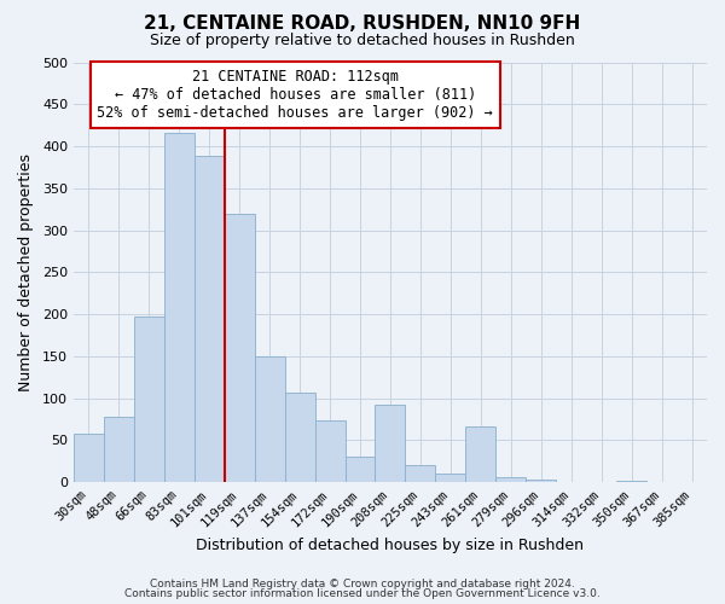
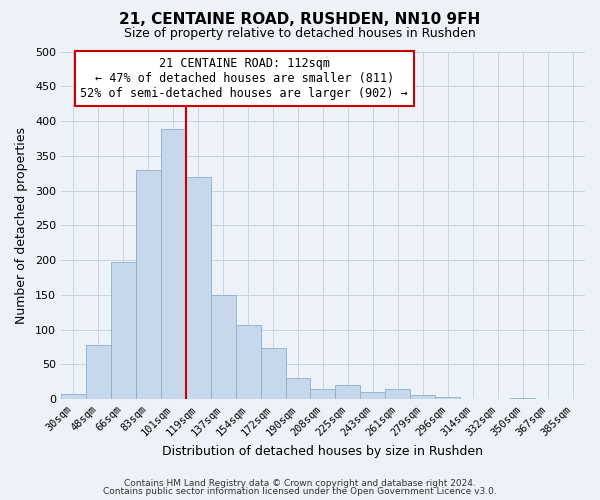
30sqm: 58 -> 8
83sqm: 416 -> 330
208sqm: 92 -> 15
261sqm: 66 -> 14
